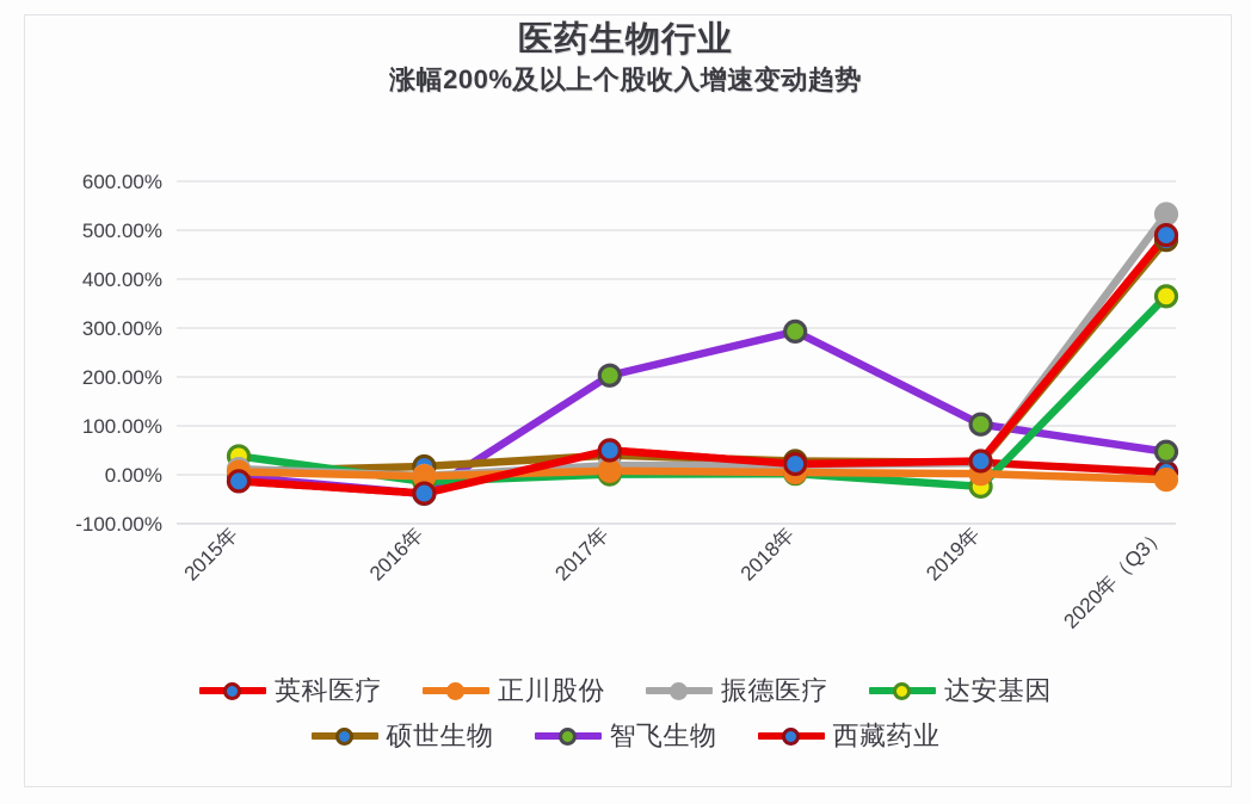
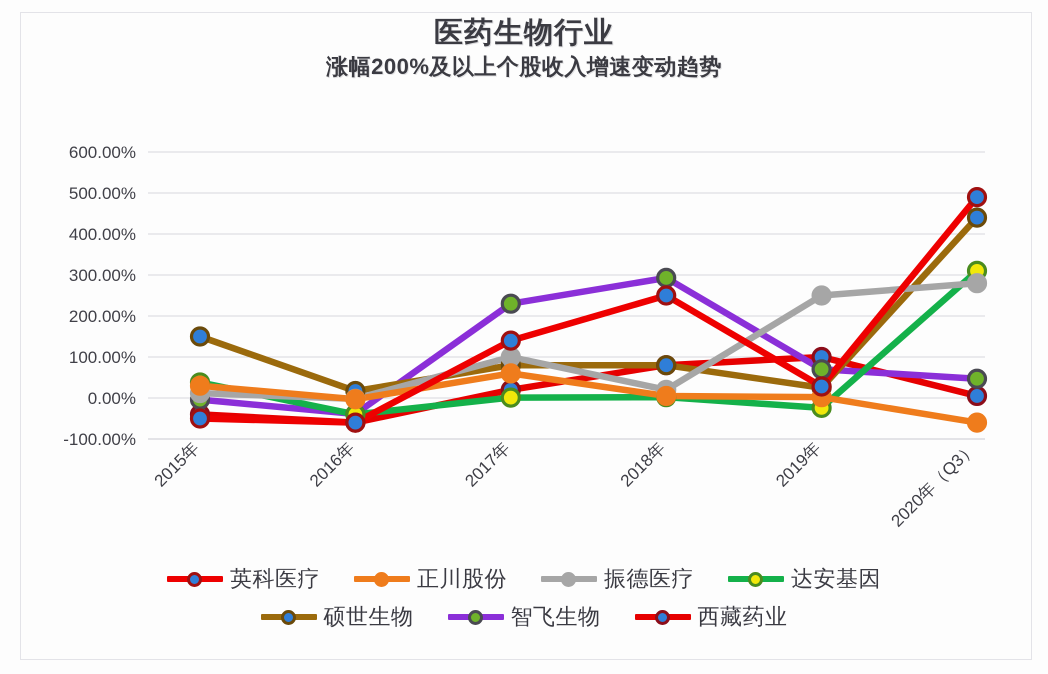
英科医疗/2015年: -10% -> -50%
正川股份/2015年: 10% -> 30%
硕世生物/2015年: 10% -> 150%
西藏药业/2015年: -10% -> -40%
英科医疗/2016年: -40% -> -60%
达安基因/2016年: -10% -> -40%
西藏药业/2016年: -40% -> -60%
英科医疗/2017年: 50% -> 140%
正川股份/2017年: 10% -> 60%
振德医疗/2017年: 20% -> 100%
硕世生物/2017年: 40% -> 80%
智飞生物/2017年: 200% -> 230%
西藏药业/2017年: 50% -> 20%
英科医疗/2018年: 20% -> 250%
硕世生物/2018年: 30% -> 80%
西藏药业/2018年: 20% -> 80%
振德医疗/2019年: 20% -> 250%
智飞生物/2019年: 100% -> 70%
西藏药业/2019年: 20% -> 100%
正川股份/2020年（Q3）: -10% -> -60%
振德医疗/2020年（Q3）: 530% -> 280%
达安基因/2020年（Q3）: 360% -> 310%
硕世生物/2020年（Q3）: 480% -> 440%
